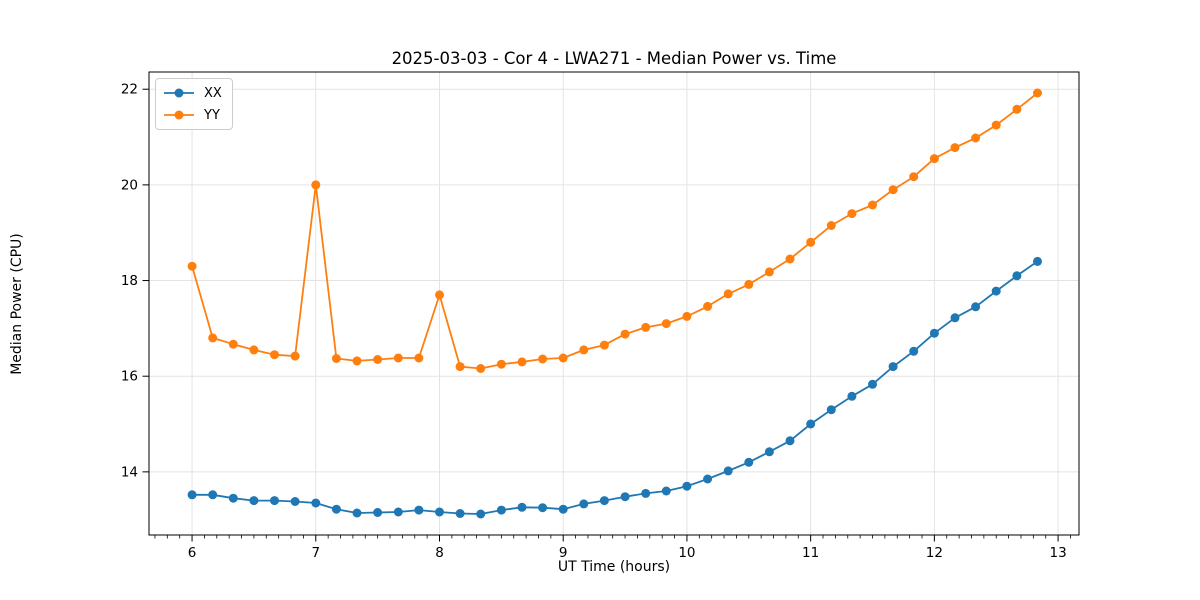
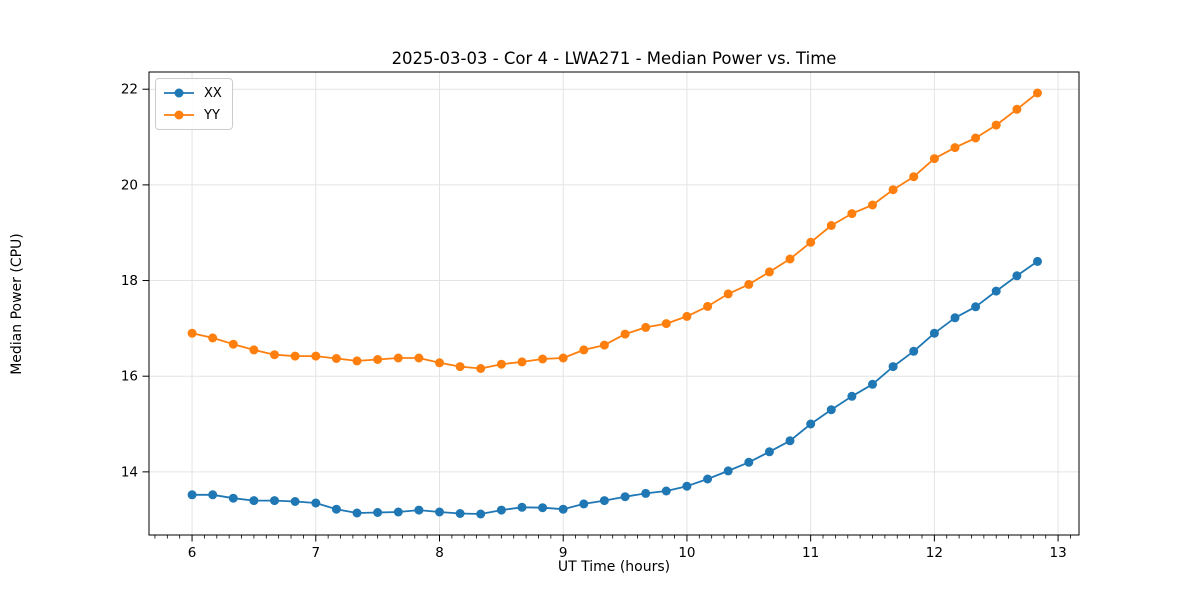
YY/6: 18.3 -> 16.9
YY/7: 20.0 -> 16.4
YY/8: 17.7 -> 16.3
